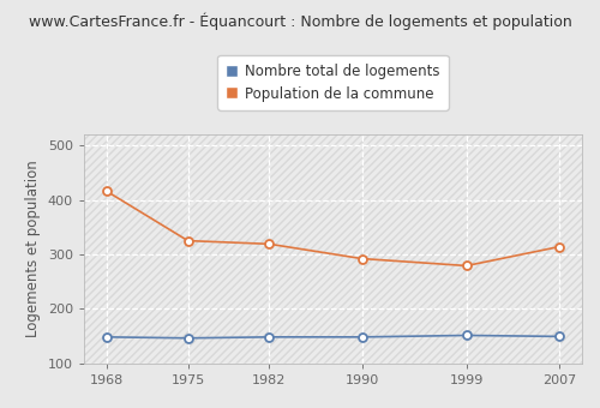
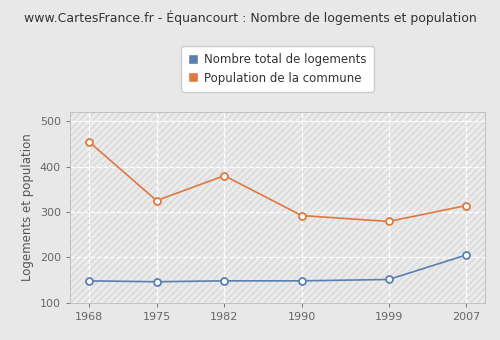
Population de la commune/1968: 416 -> 455
Population de la commune/1982: 319 -> 380
Nombre total de logements/2007: 149 -> 205
